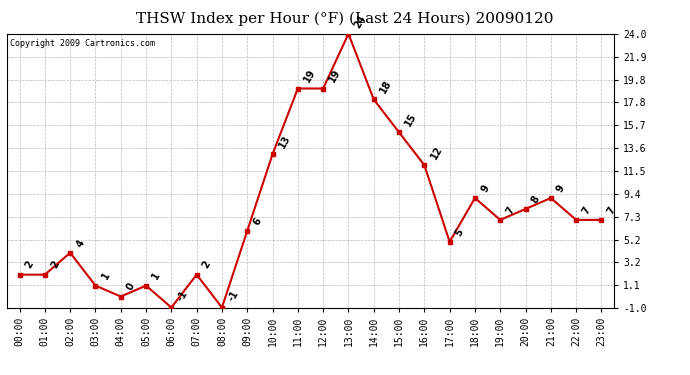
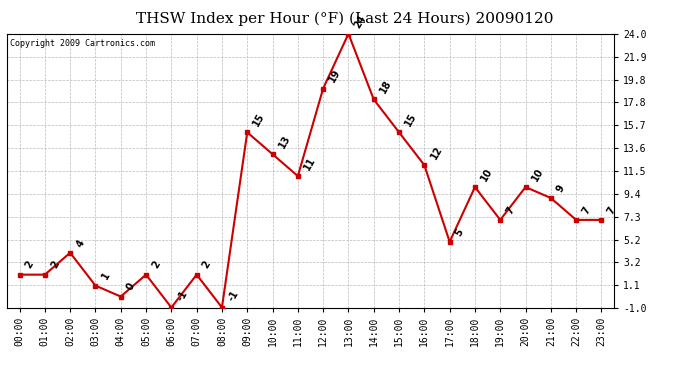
05:00: 1 -> 2
09:00: 6 -> 15
11:00: 19 -> 11
18:00: 9 -> 10
20:00: 8 -> 10
